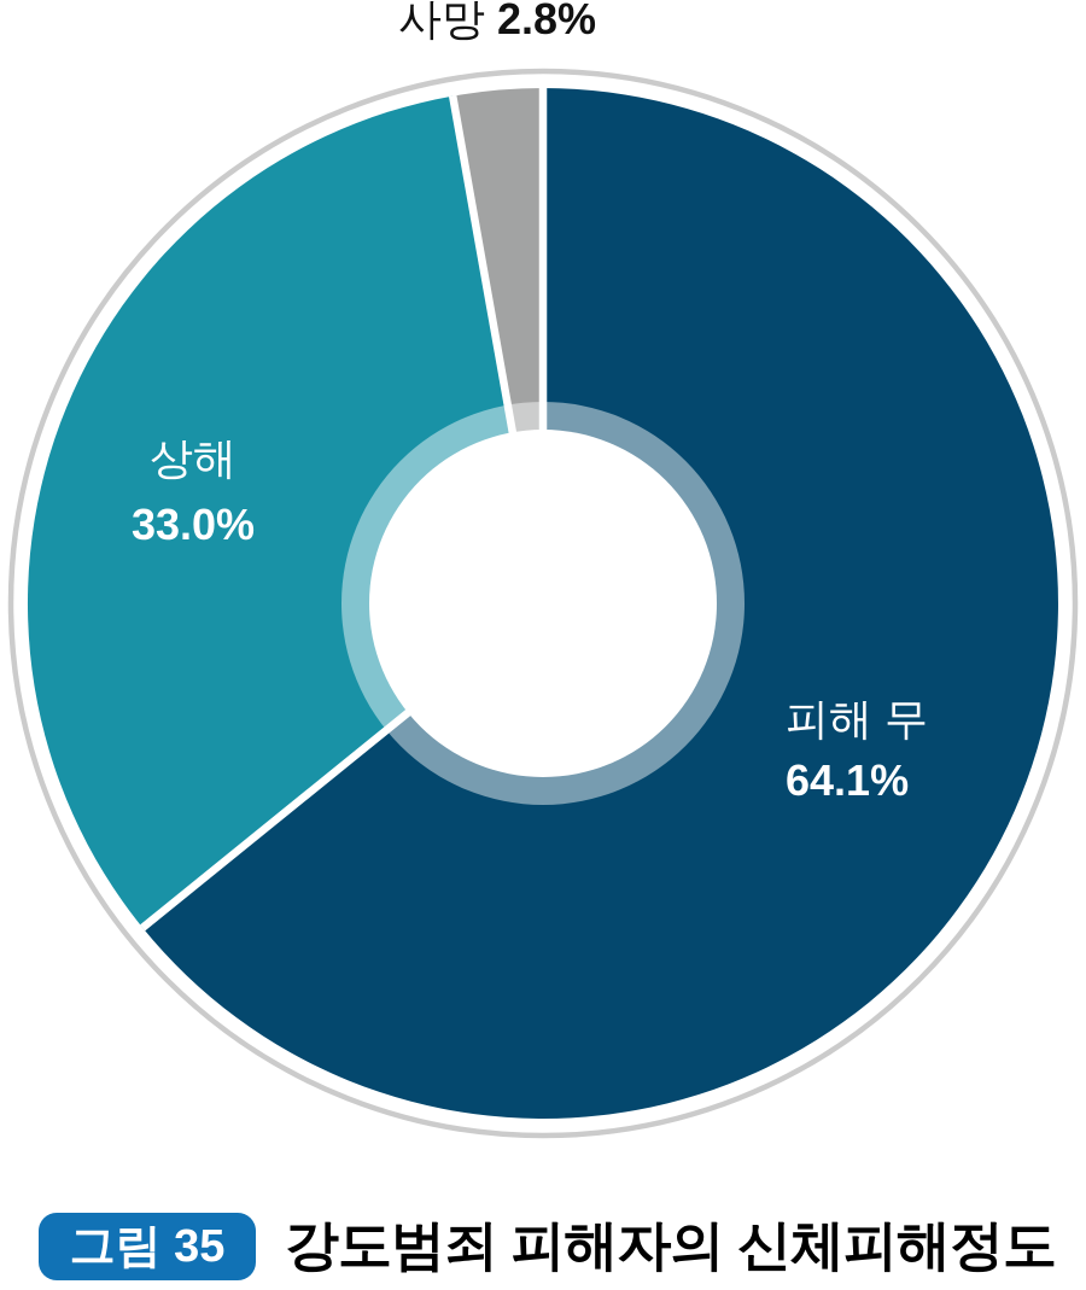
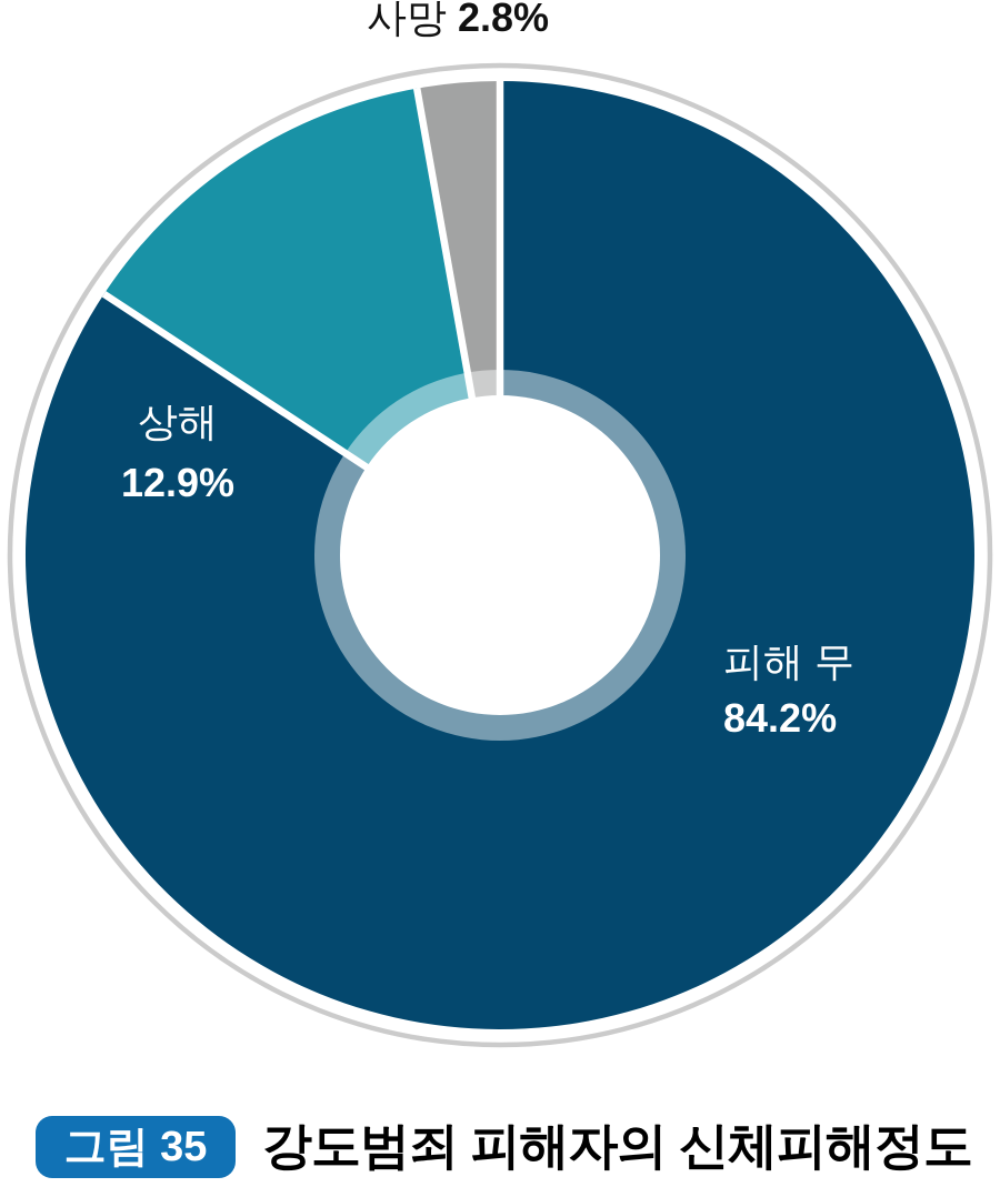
피해 무: 64.1% -> 84.2%
상해: 33.0% -> 12.9%
